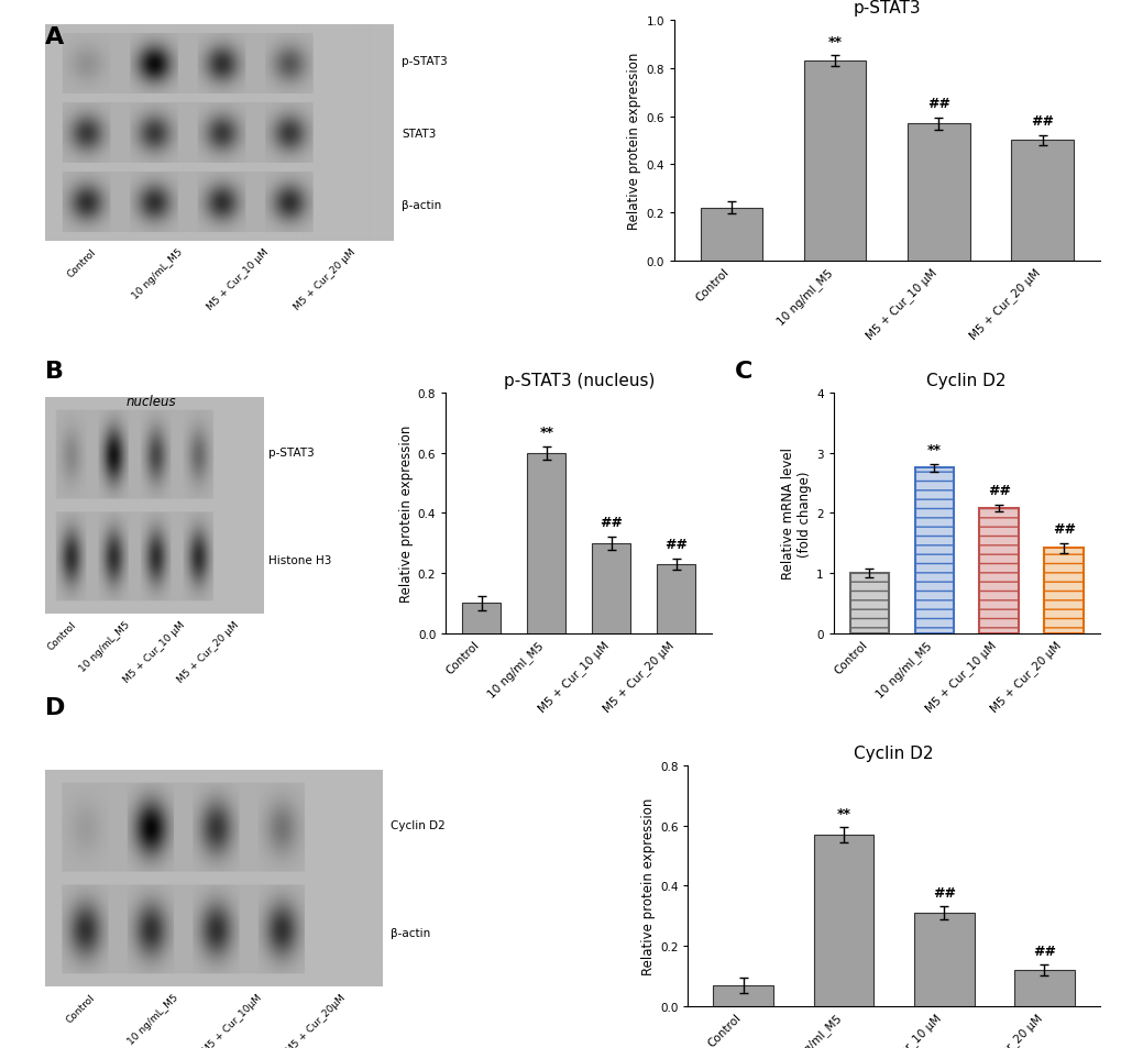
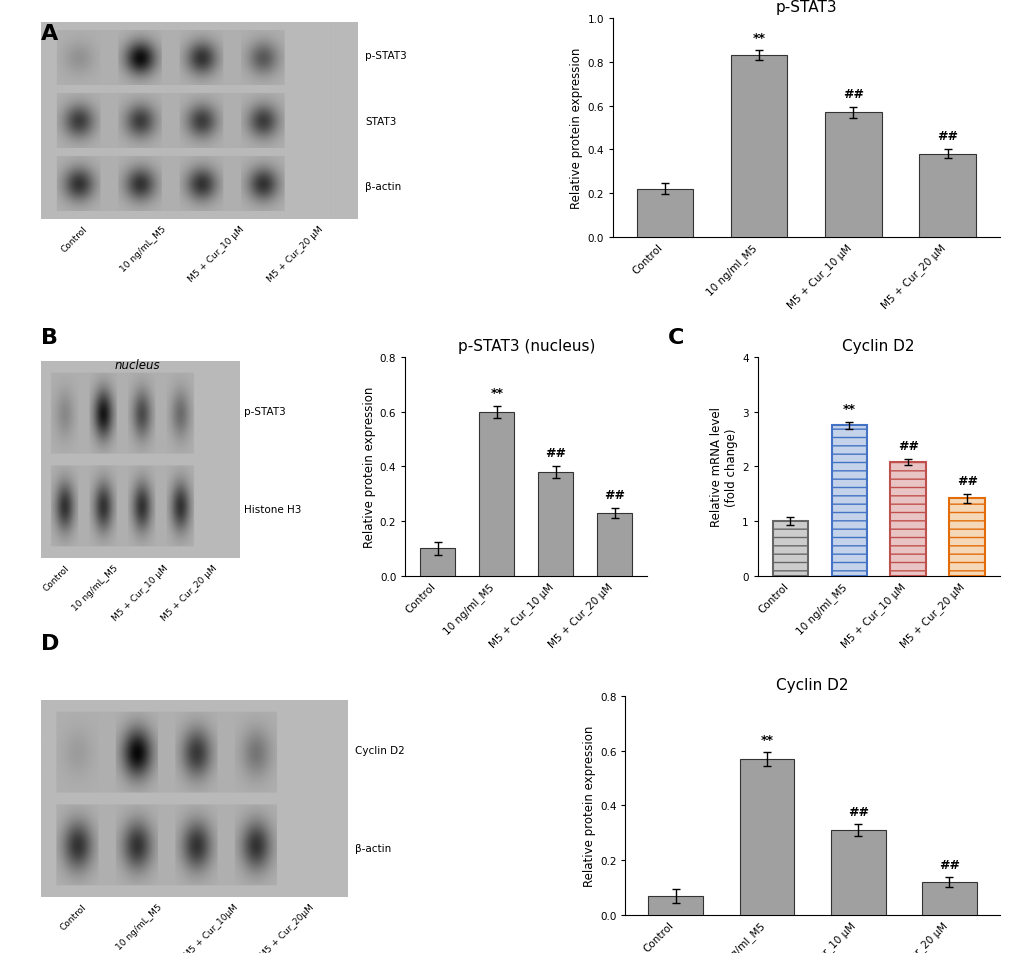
p-STAT3/M5 + Cur_20 μM: 0.50 -> 0.38
p-STAT3 (nucleus)/M5 + Cur_10 μM: 0.30 -> 0.38
